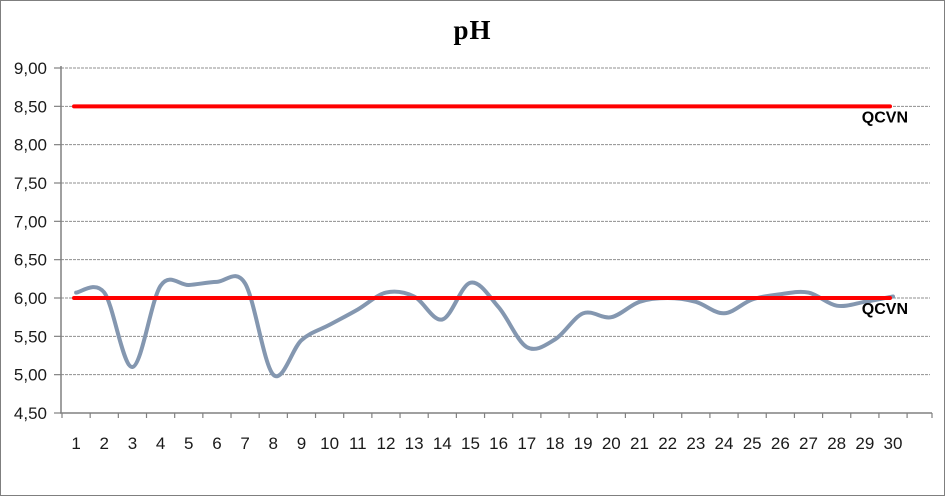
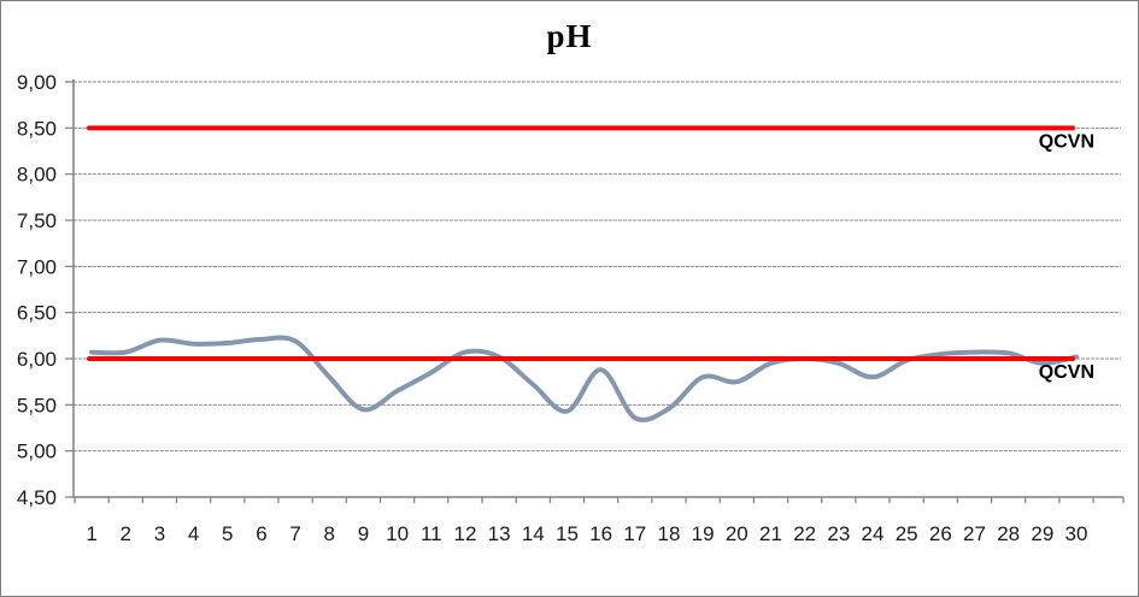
3: 5,1 -> 6,2
8: 5,0 -> 5,8
15: 6,2 -> 5,4
28: 5,9 -> 6,1
